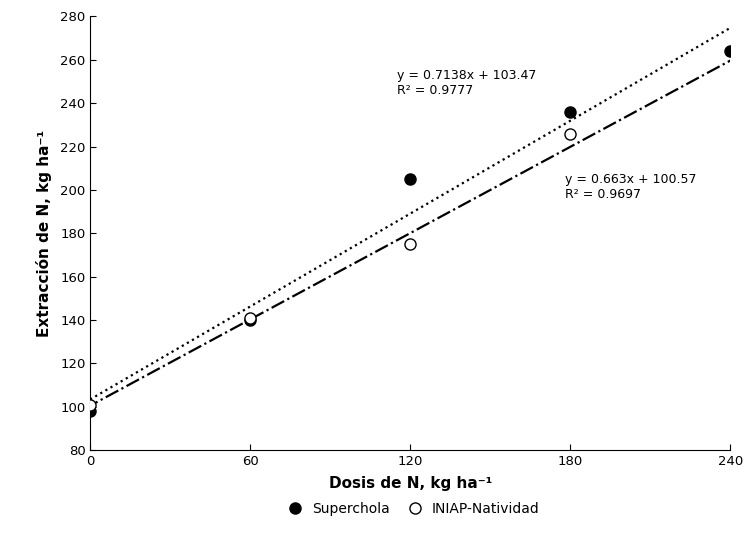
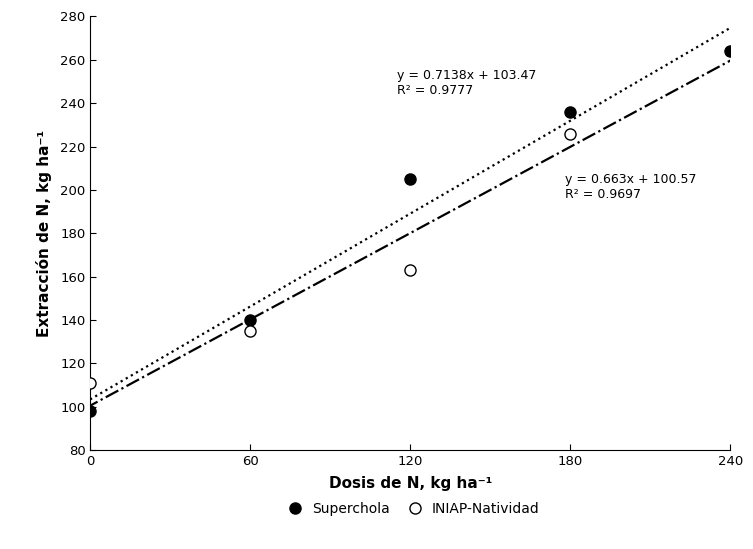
INIAP-Natividad/0: 101 -> 111
INIAP-Natividad/60: 141 -> 135
INIAP-Natividad/120: 175 -> 163
